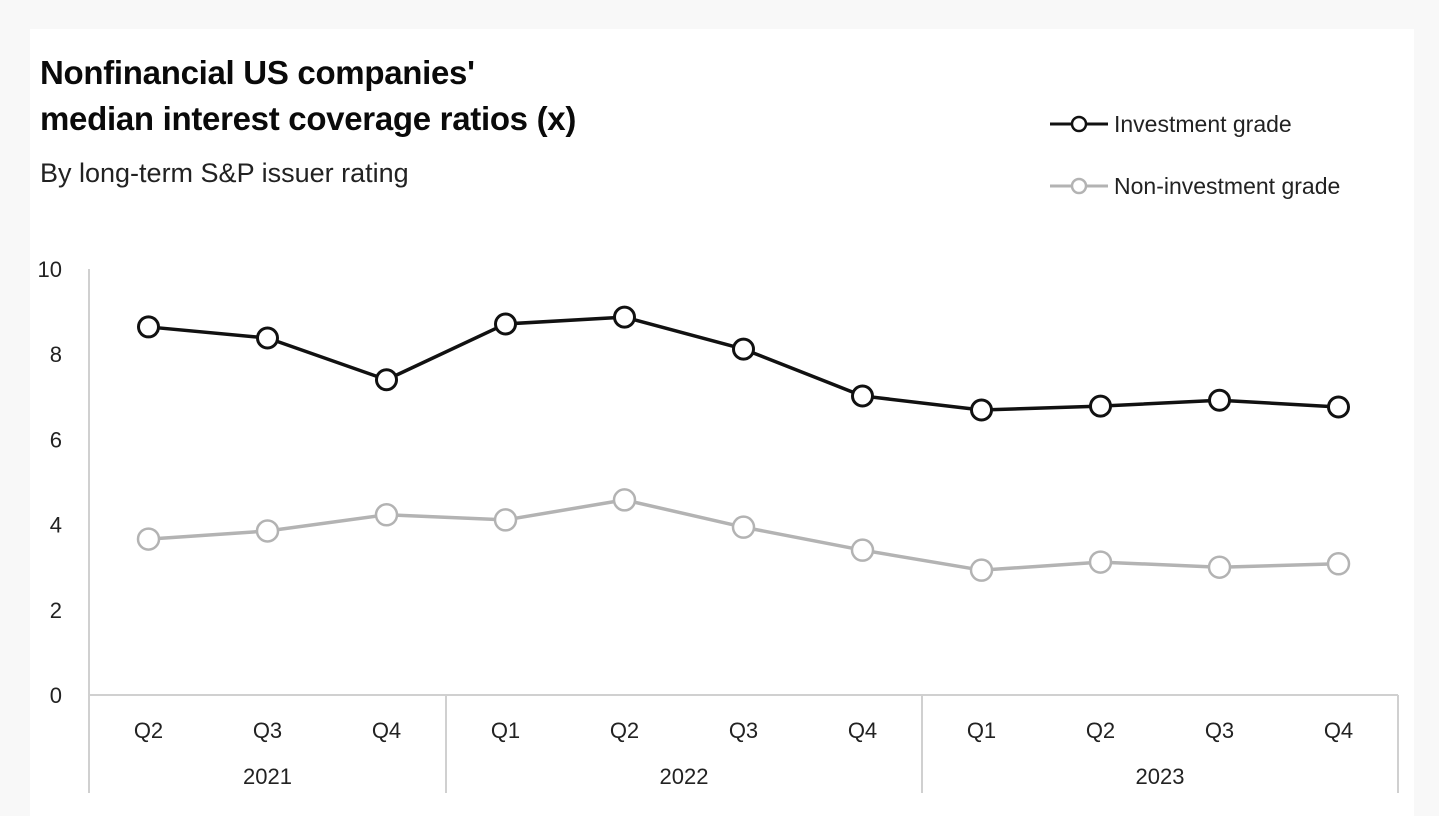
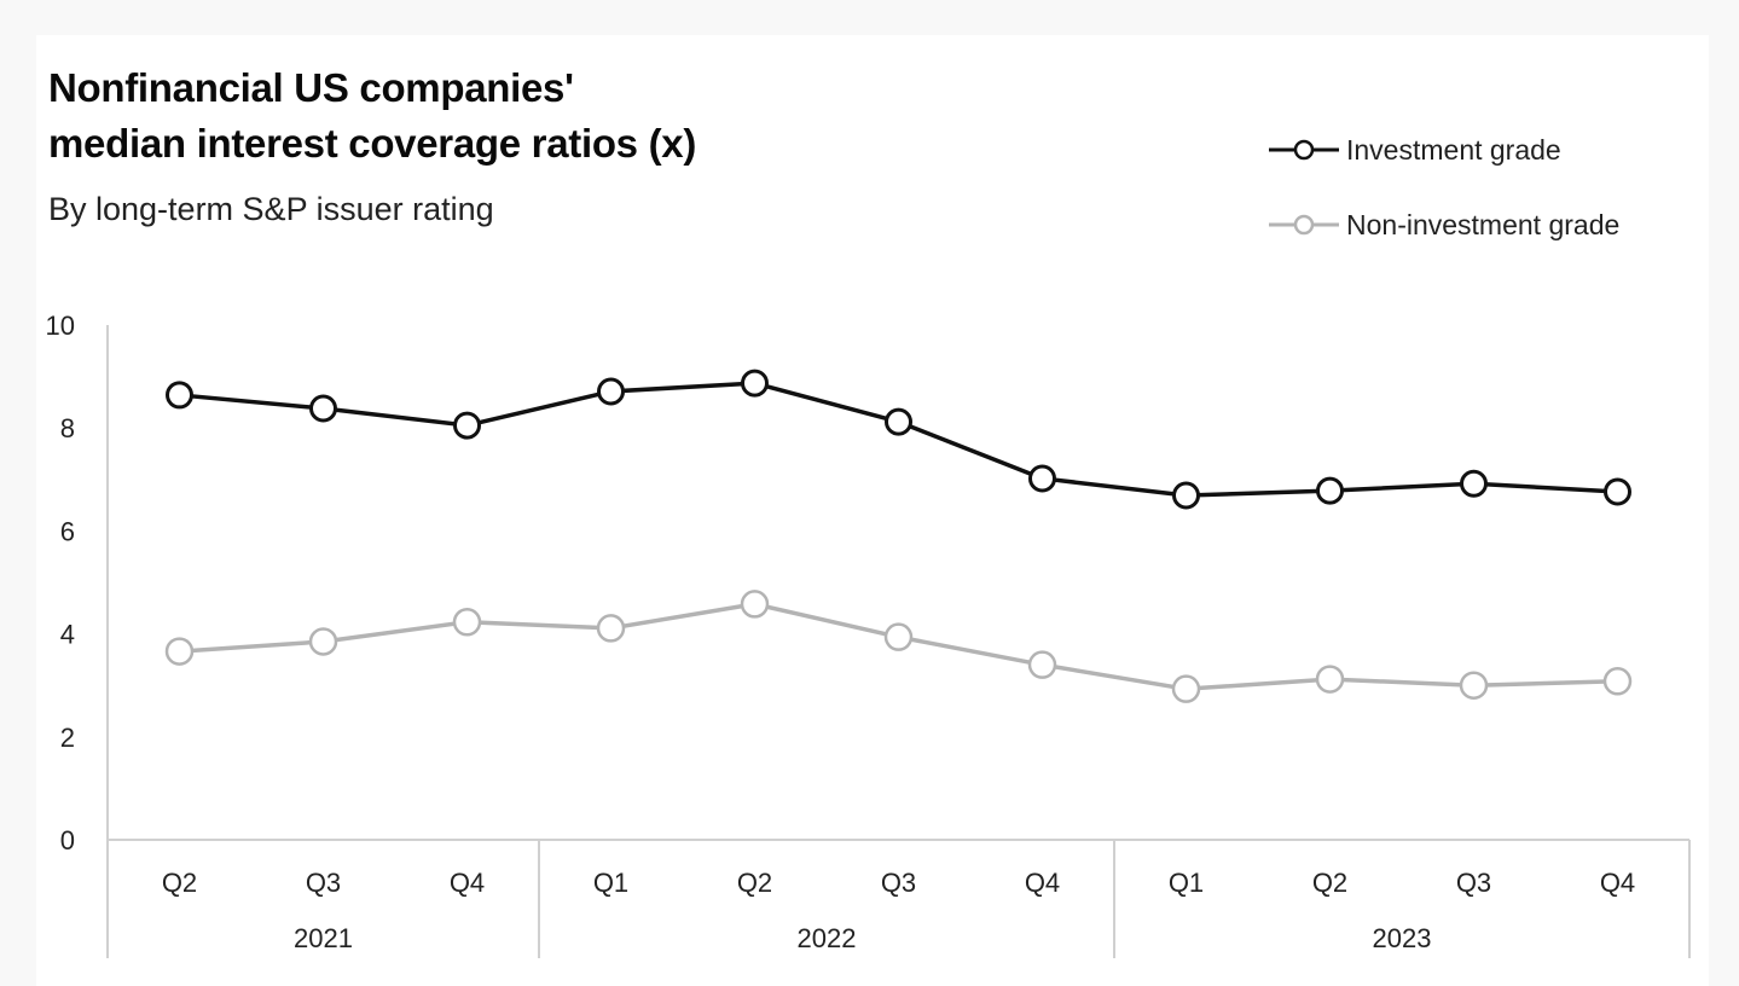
Investment grade/Q4 2021: 7.4 -> 8.1
